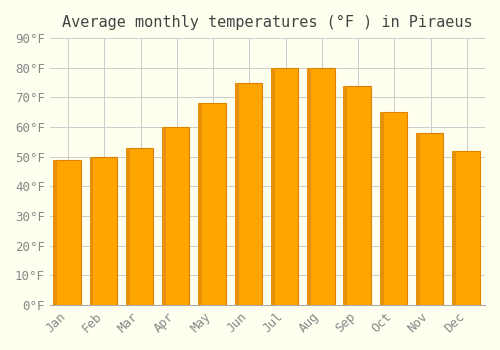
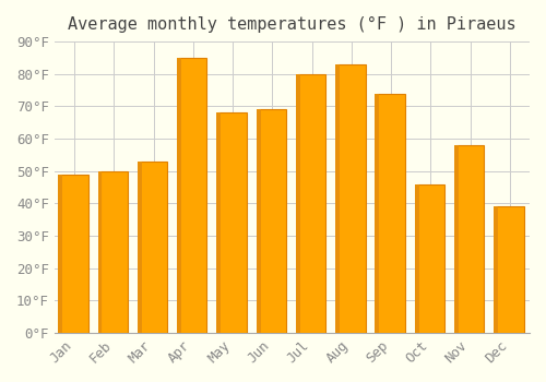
Apr: 60°F -> 85°F
Jun: 75°F -> 69°F
Aug: 80°F -> 83°F
Oct: 65°F -> 46°F
Dec: 52°F -> 39°F
